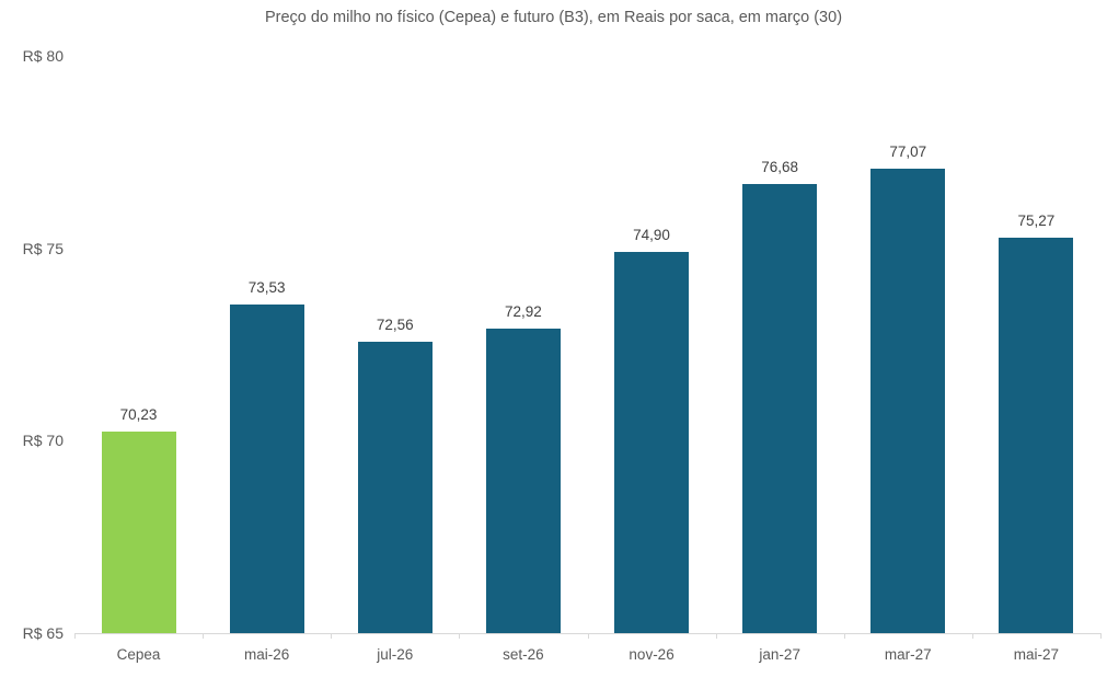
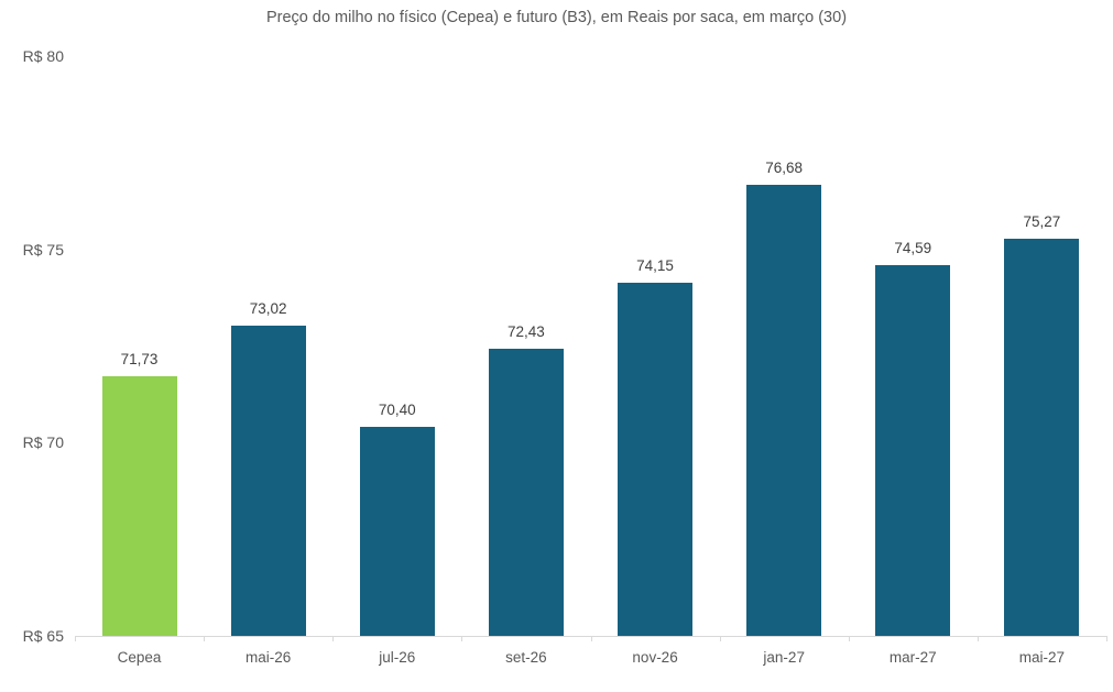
Cepea: 70,23 -> 71,73
mai-26: 73,53 -> 73,02
jul-26: 72,56 -> 70,40
set-26: 72,92 -> 72,43
nov-26: 74,90 -> 74,15
mar-27: 77,07 -> 74,59
